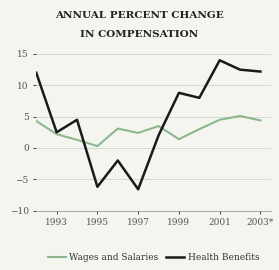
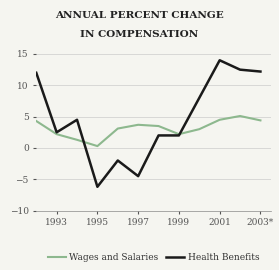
Wages and Salaries/1997: 2.4 -> 3.7
Health Benefits/1997: -6.6 -> -4.5
Wages and Salaries/1999: 1.4 -> 2.2
Health Benefits/1999: 8.8 -> 2.0
